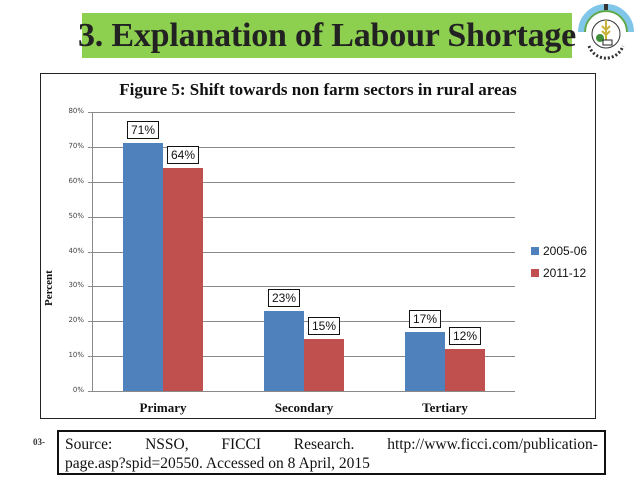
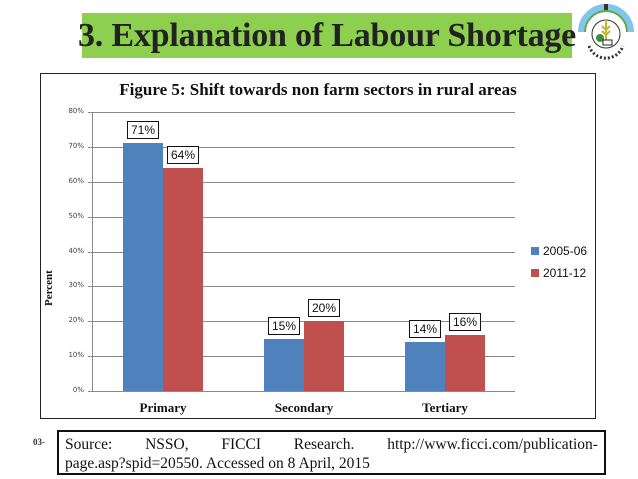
2005-06/Secondary: 23% -> 15%
2011-12/Secondary: 15% -> 20%
2005-06/Tertiary: 17% -> 14%
2011-12/Tertiary: 12% -> 16%
